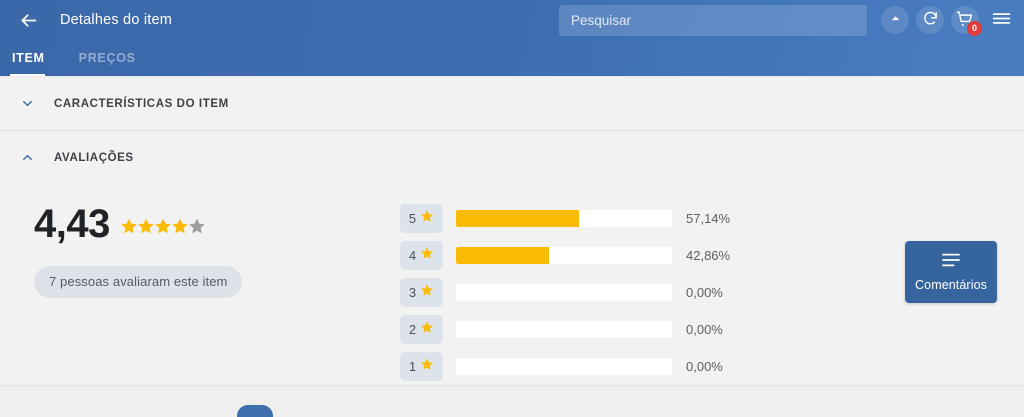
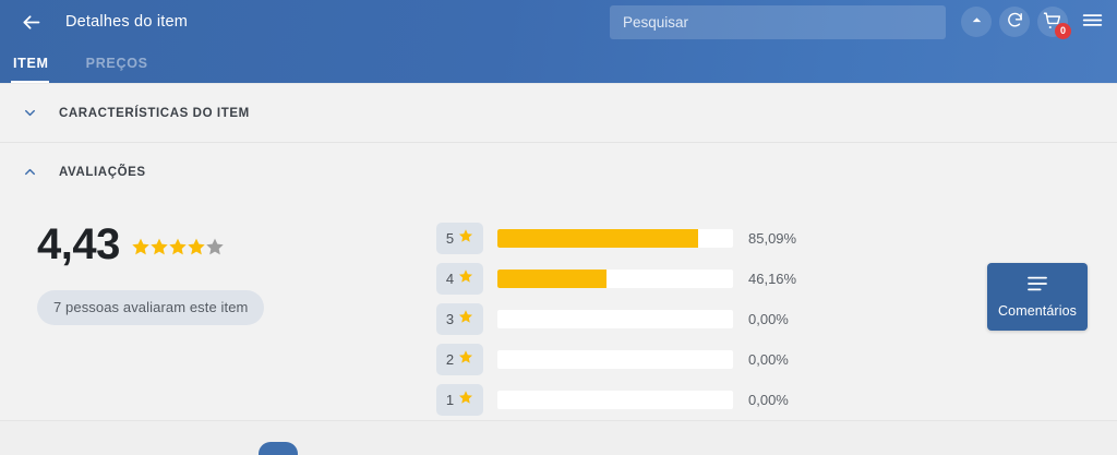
5: 57,14% -> 85,09%
4: 42,86% -> 46,16%
